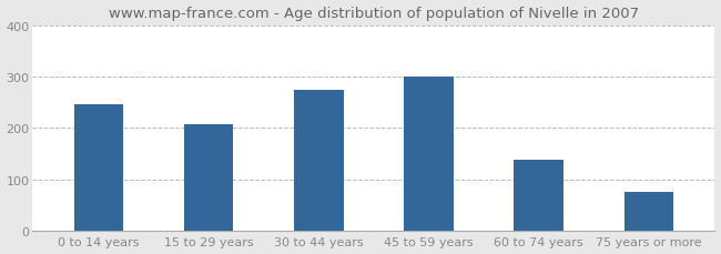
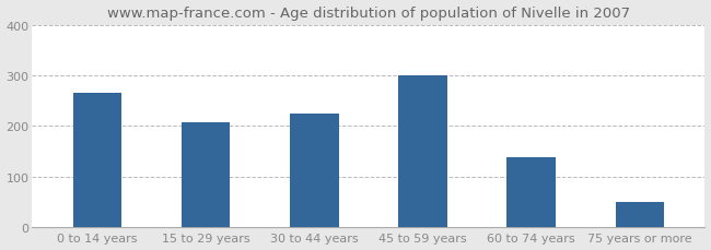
0 to 14 years: 246 -> 265
30 to 44 years: 274 -> 225
75 years or more: 76 -> 50
